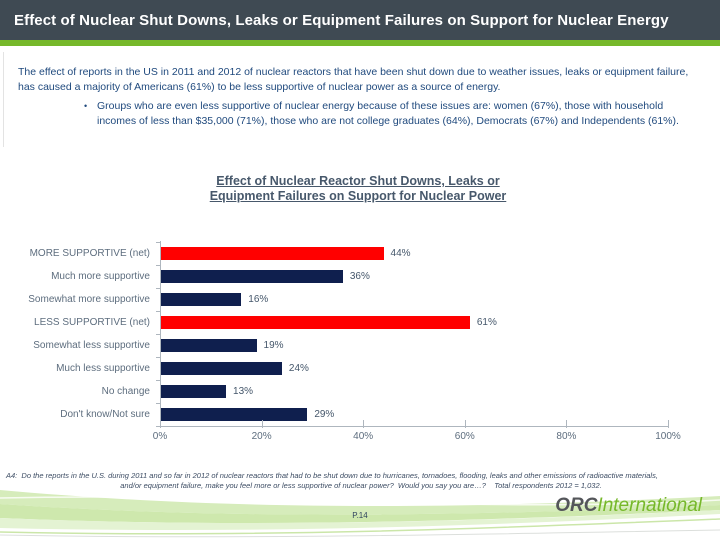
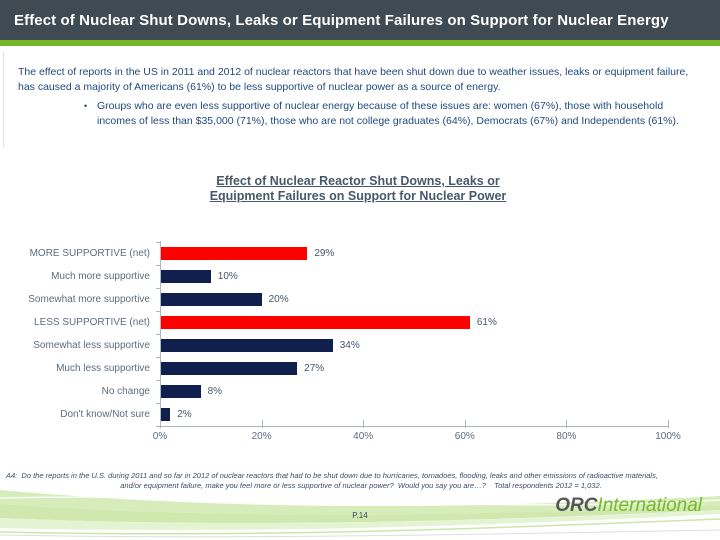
MORE SUPPORTIVE (net): 44% -> 29%
Much more supportive: 36% -> 10%
Somewhat more supportive: 16% -> 20%
Somewhat less supportive: 19% -> 34%
Much less supportive: 24% -> 27%
No change: 13% -> 8%
Don't know/Not sure: 29% -> 2%
